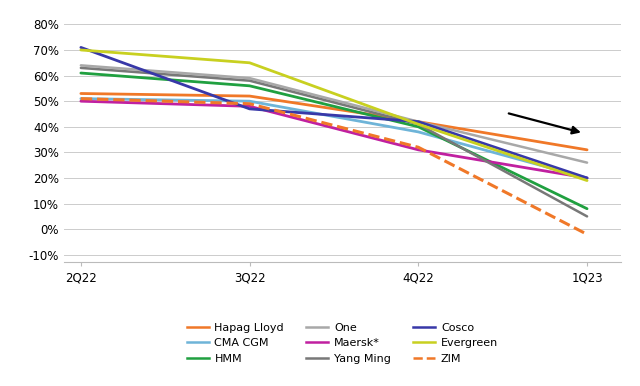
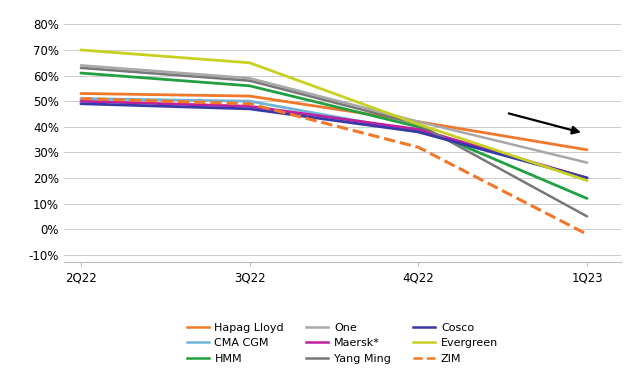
Cosco/2Q22: 71% -> 49%
Maersk*/4Q22: 31% -> 39%
Cosco/4Q22: 42% -> 38%
HMM/1Q23: 8% -> 12%
